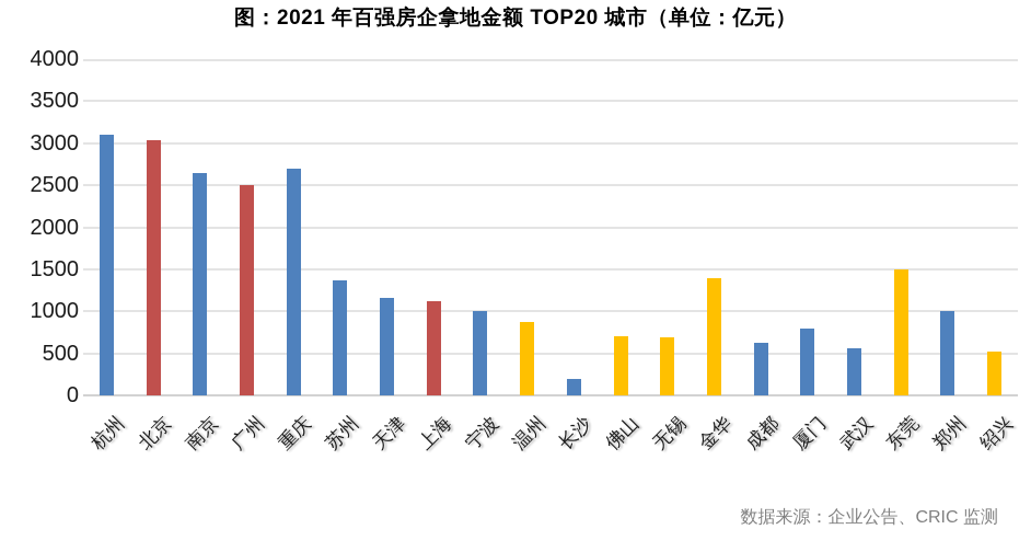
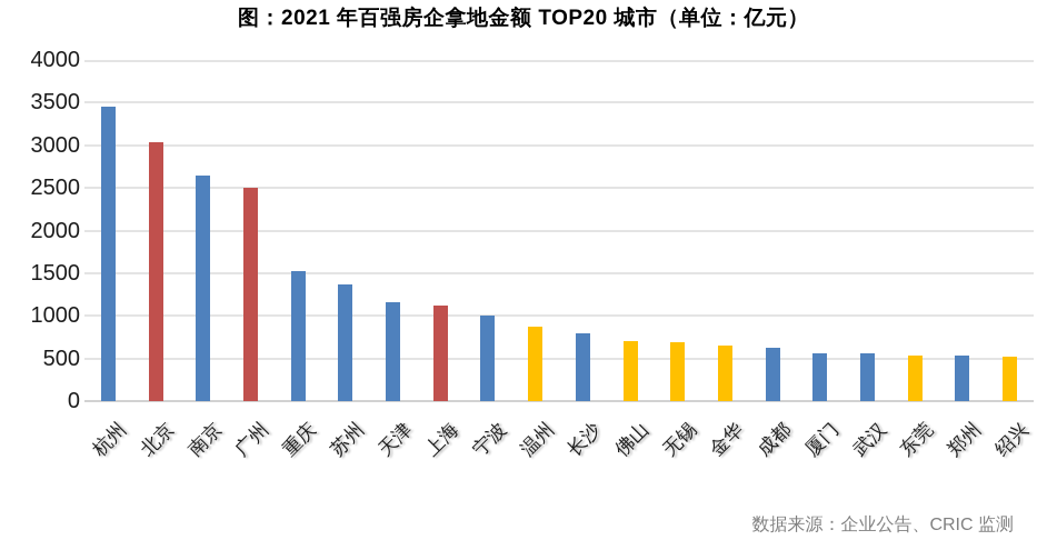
杭州: 3100 -> 3400
重庆: 2700 -> 1500
长沙: 200 -> 800
金华: 1400 -> 600
厦门: 800 -> 600
东莞: 1500 -> 500
郑州: 1000 -> 500
